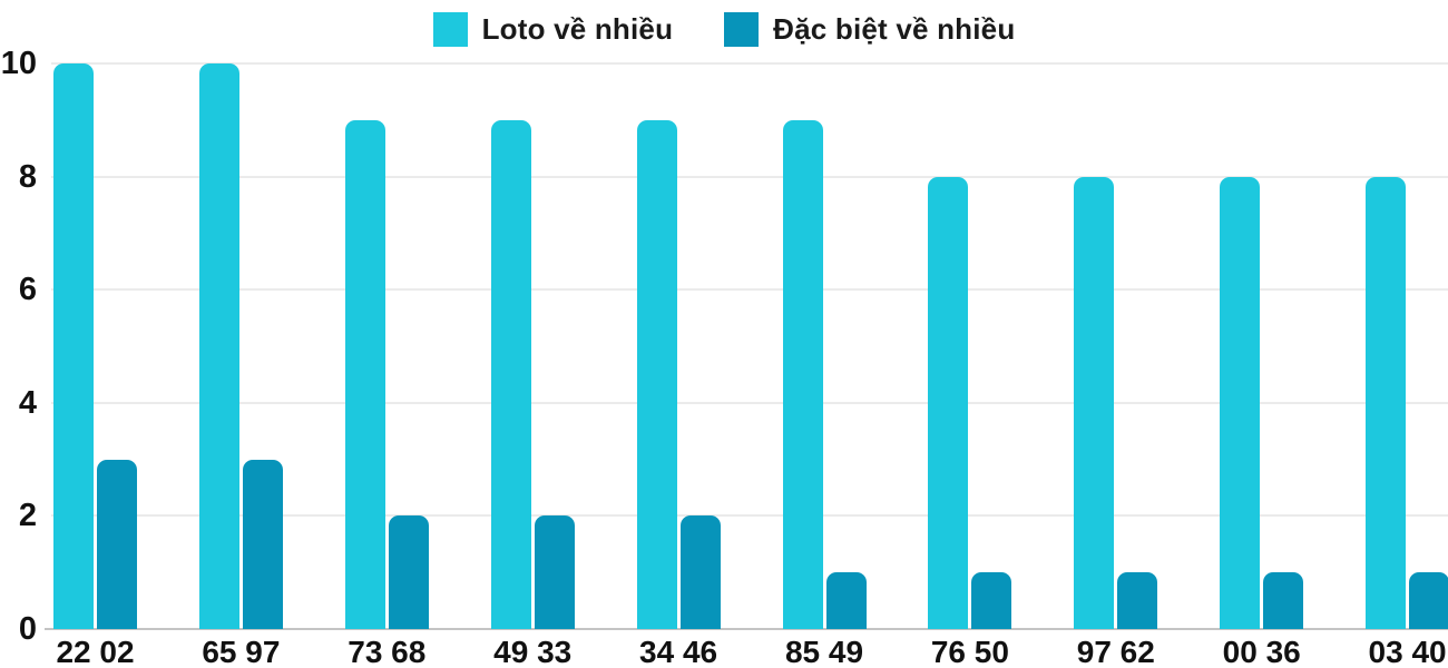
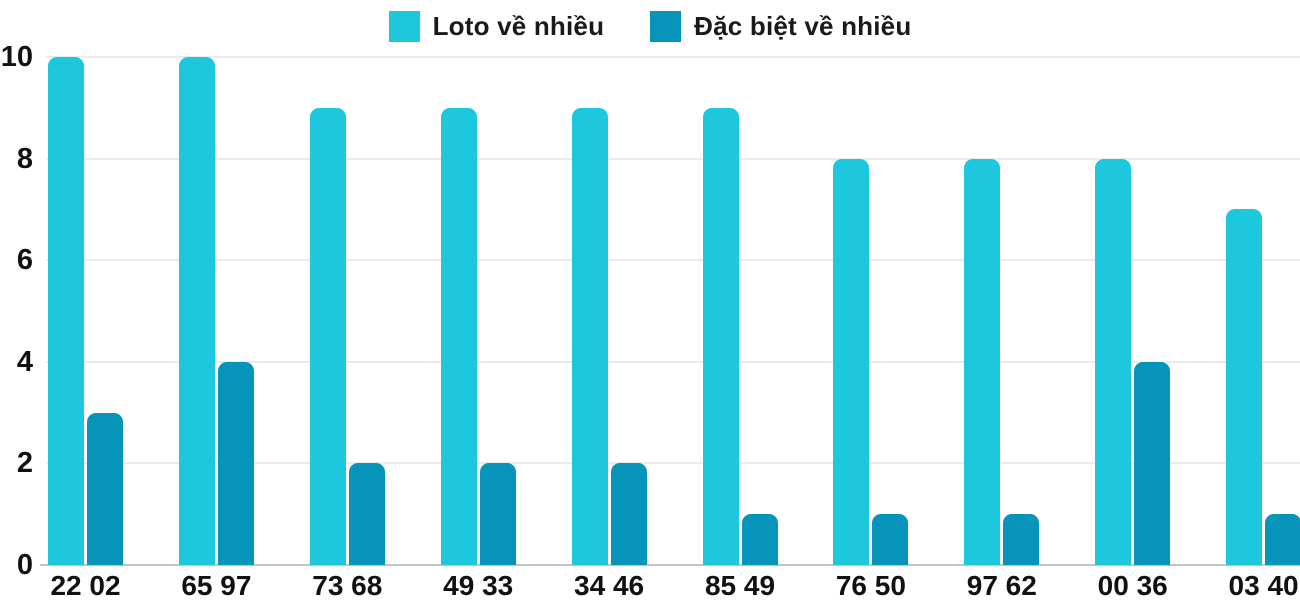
Đặc biệt về nhiều/65 97: 3 -> 4
Đặc biệt về nhiều/00 36: 1 -> 4
Loto về nhiều/03 40: 8 -> 7
